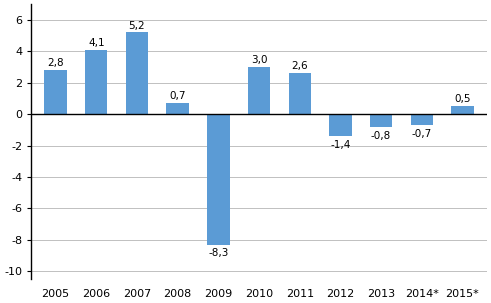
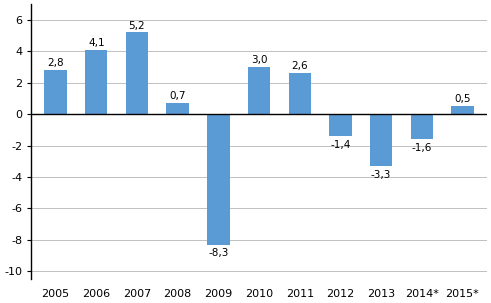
2013: -0,8 -> -3,3
2014*: -0,7 -> -1,6
